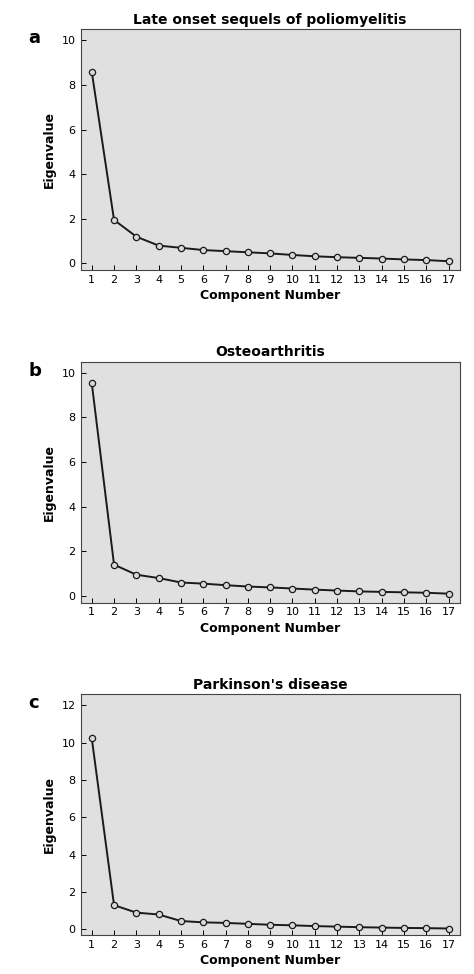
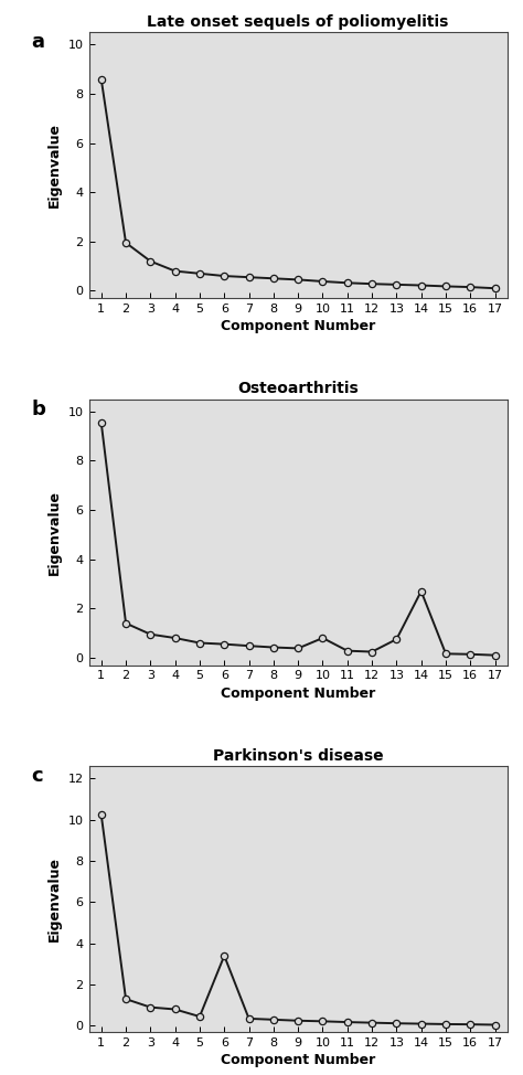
Osteoarthritis/10: 0.33 -> 0.80
Osteoarthritis/13: 0.20 -> 0.75
Osteoarthritis/14: 0.18 -> 2.70
Parkinson's disease/6: 0.4 -> 3.4
